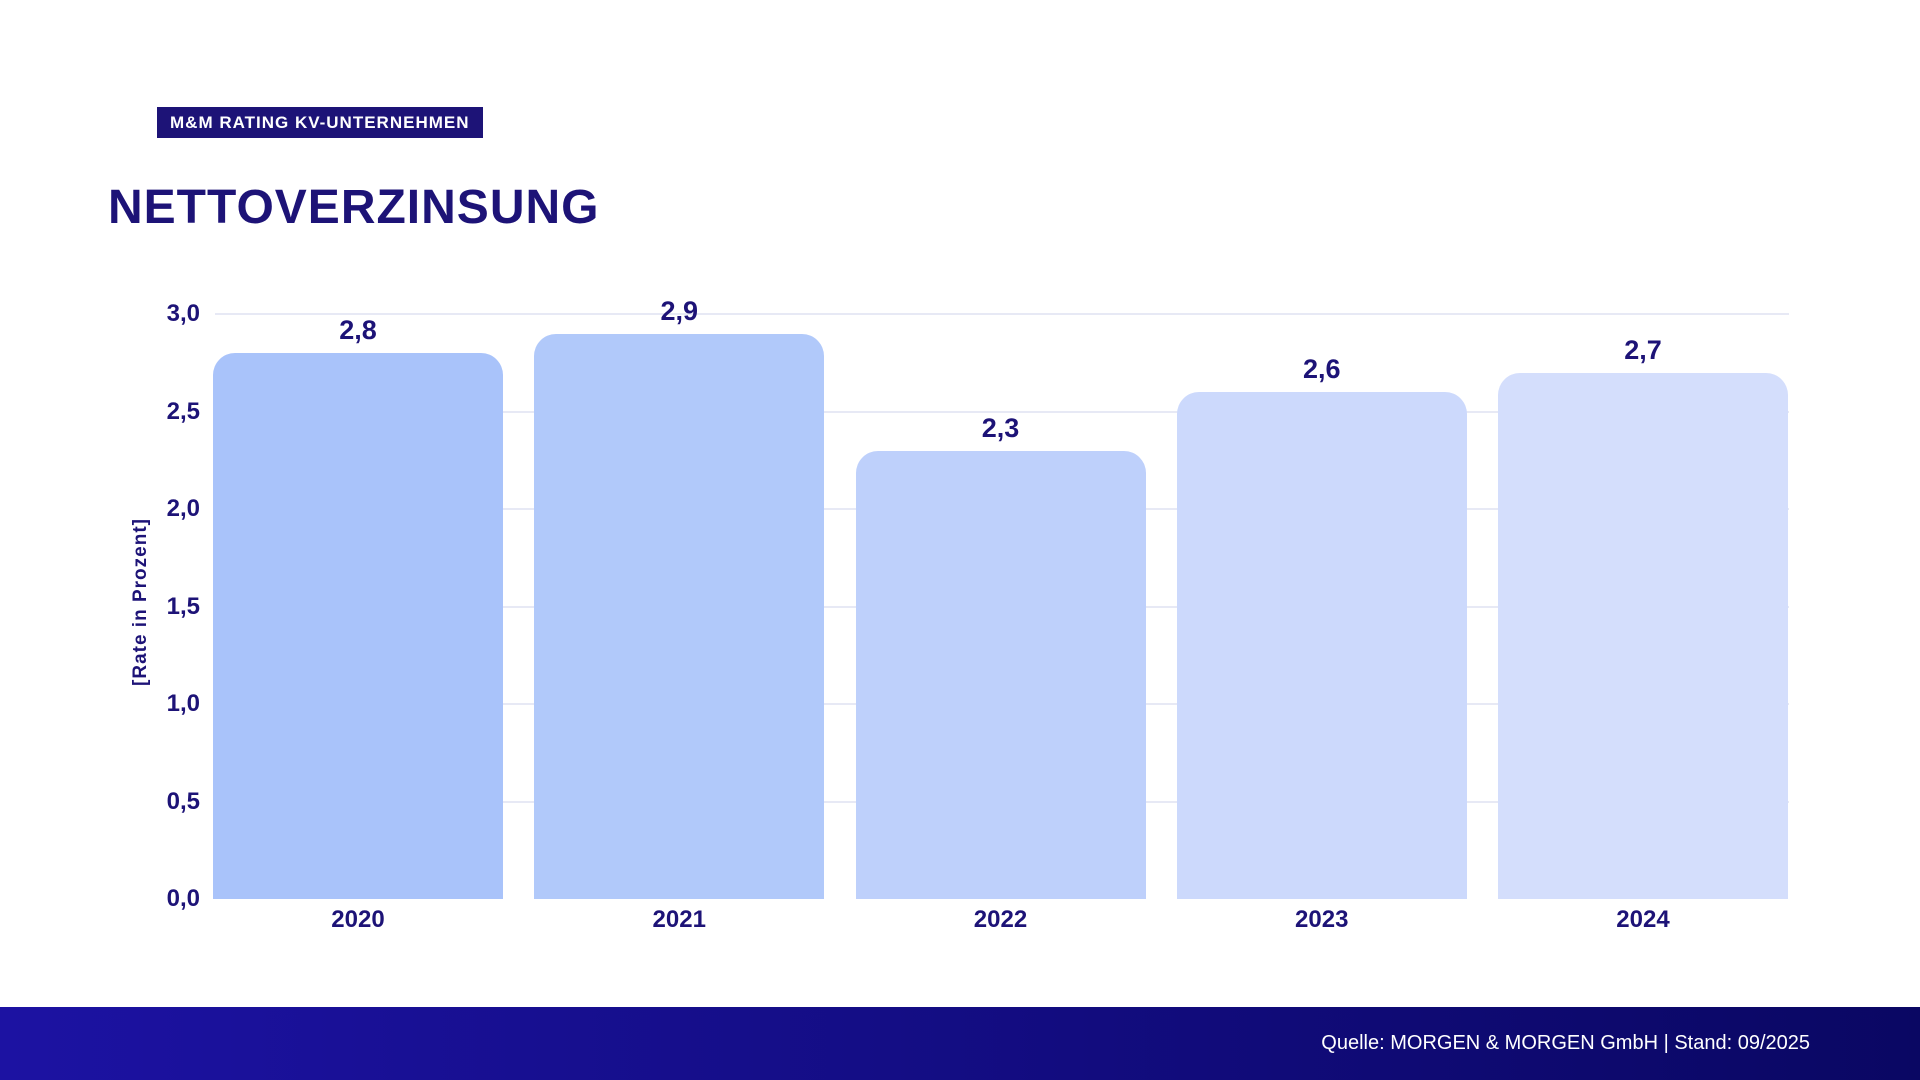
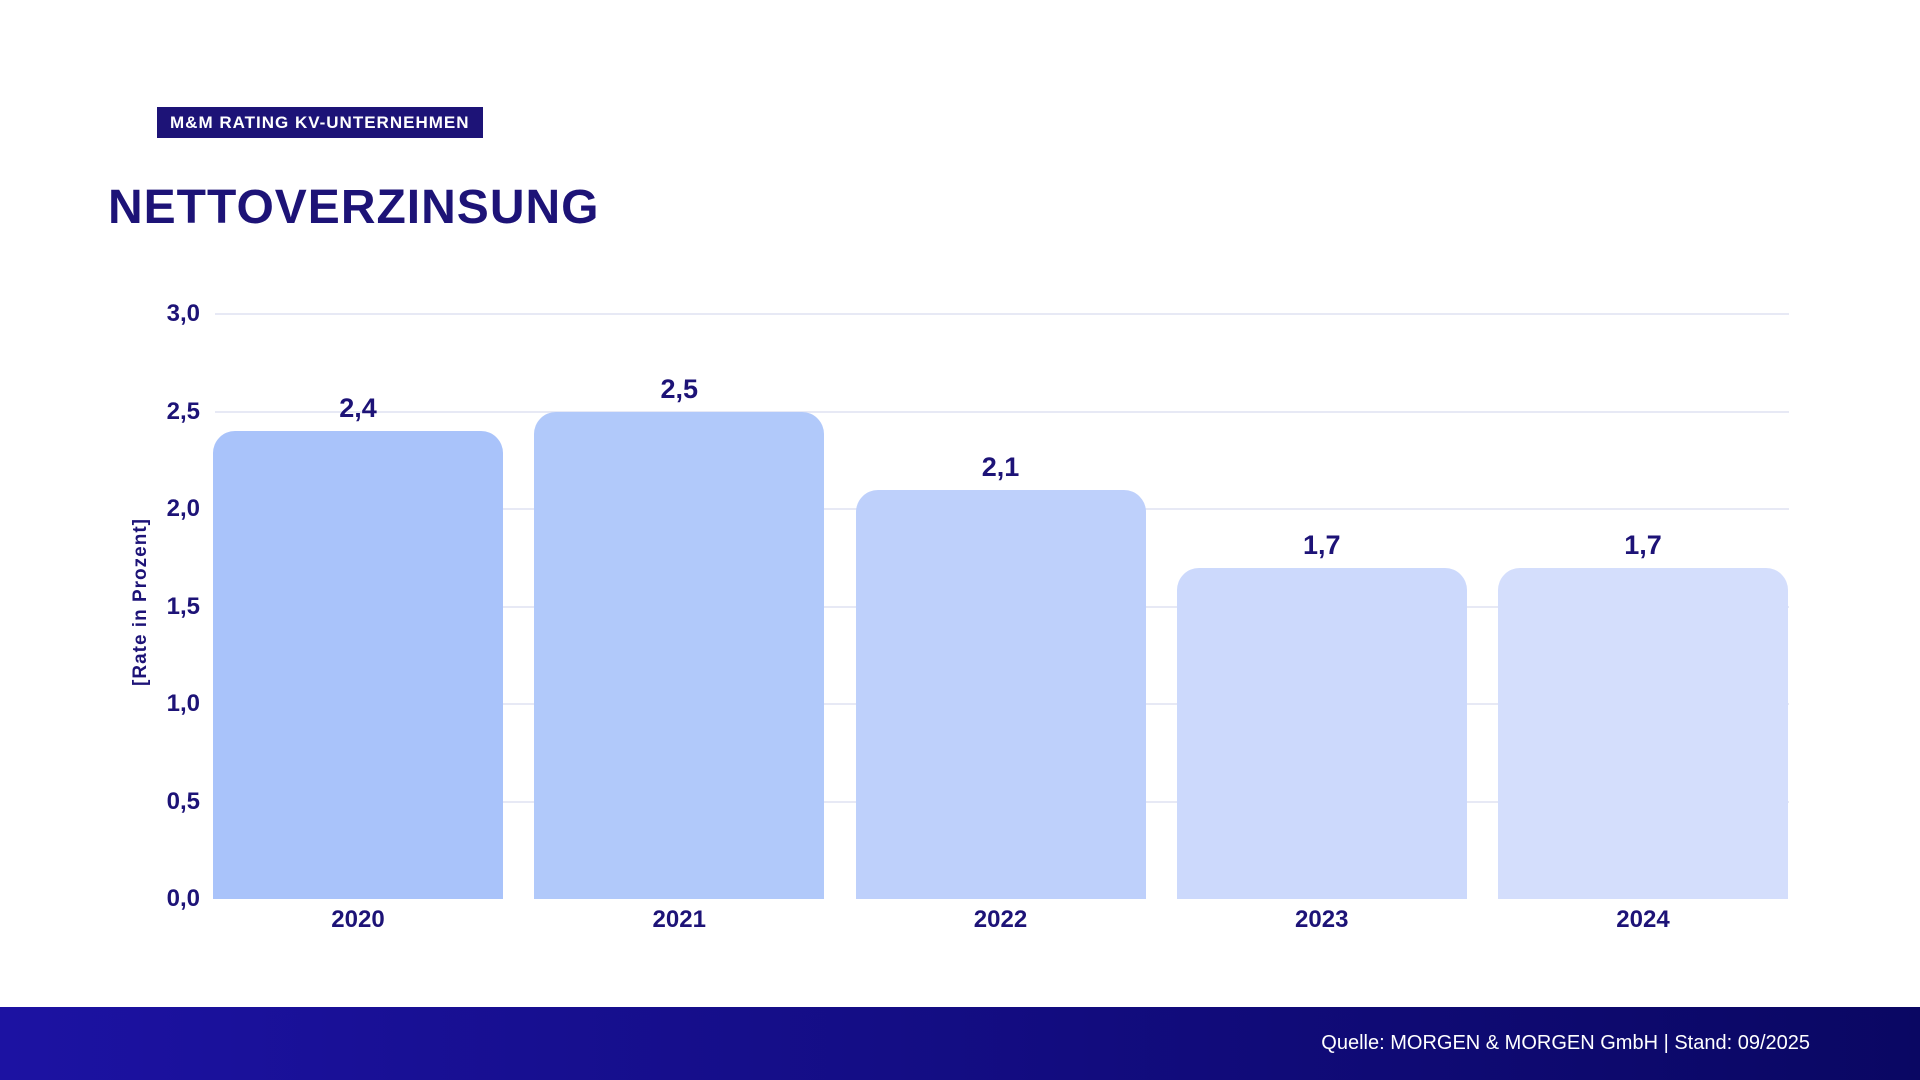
2020: 2,8 -> 2,4
2021: 2,9 -> 2,5
2022: 2,3 -> 2,1
2023: 2,6 -> 1,7
2024: 2,7 -> 1,7
